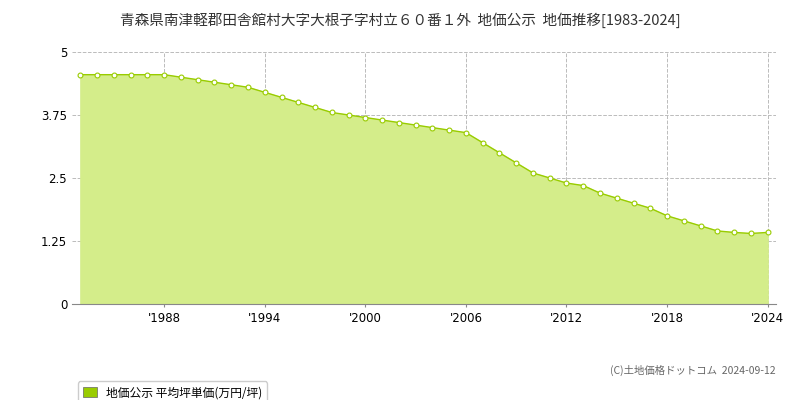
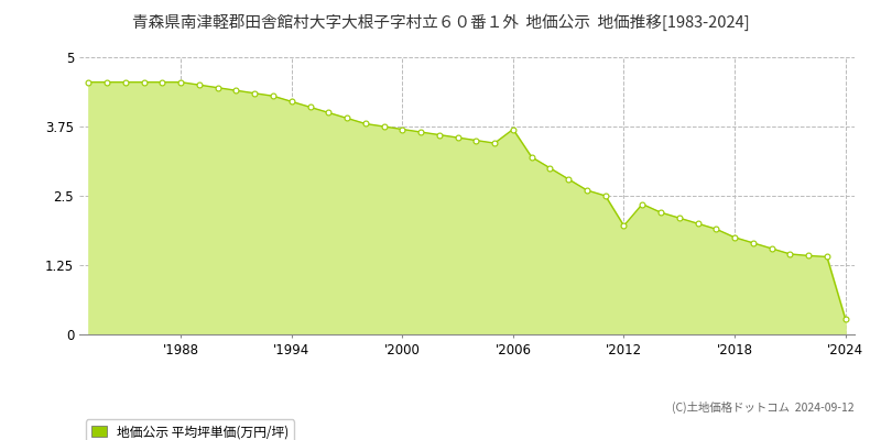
'2006: 3.40 -> 3.70
'2012: 2.40 -> 1.96
'2024: 1.42 -> 0.28
